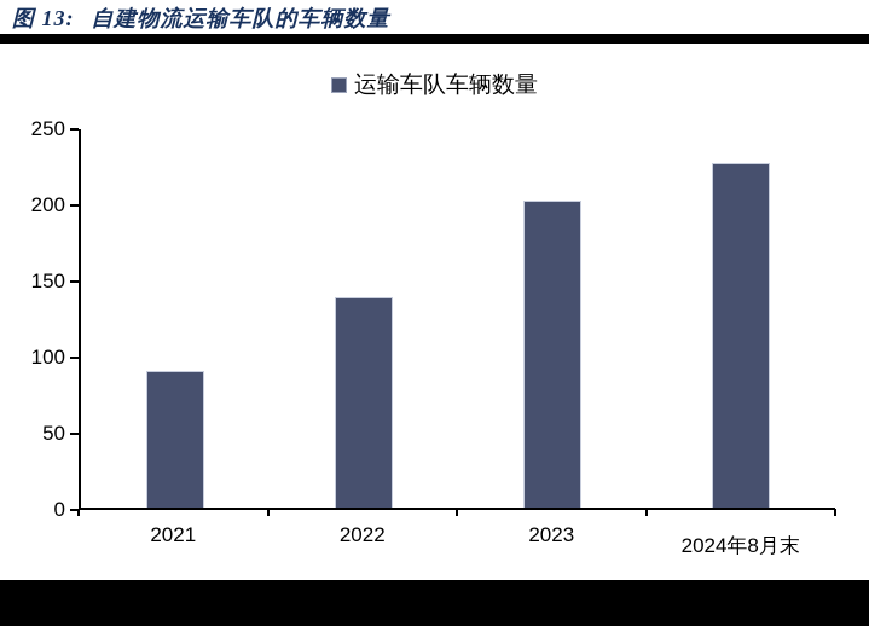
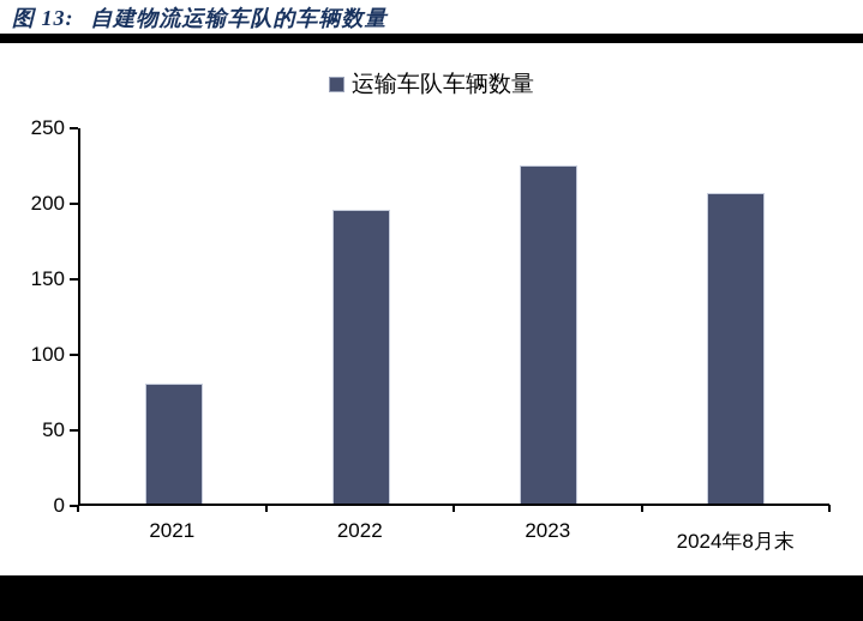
2021: 90 -> 80
2022: 139 -> 196
2023: 203 -> 225
2024年8月末: 228 -> 207
